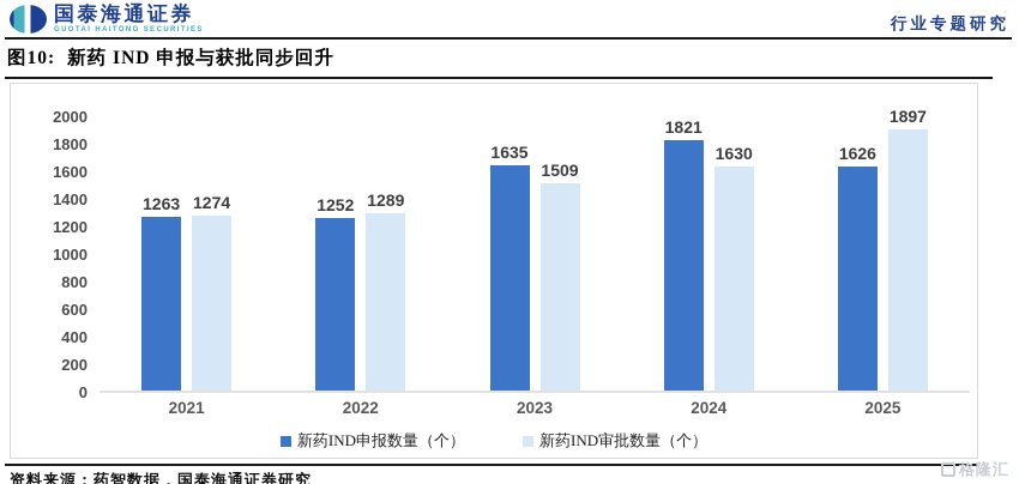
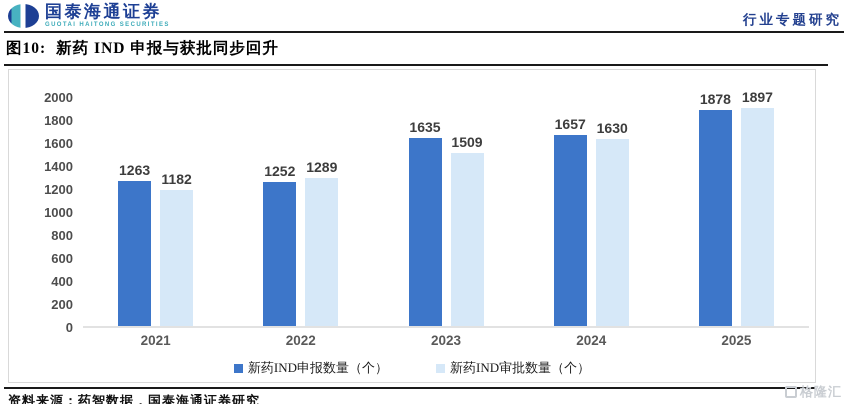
新药IND审批数量（个）/2021: 1274 -> 1182
新药IND申报数量（个）/2024: 1821 -> 1657
新药IND申报数量（个）/2025: 1626 -> 1878
